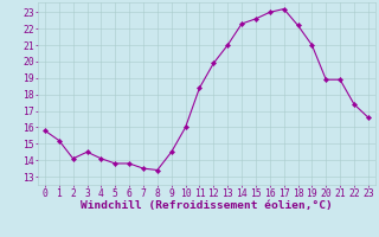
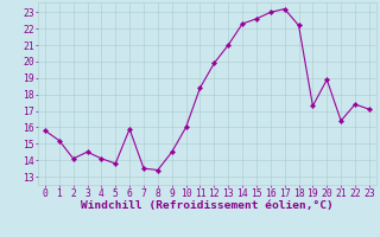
6: 13.8 -> 15.9
19: 21.0 -> 17.3
21: 18.9 -> 16.4
23: 16.6 -> 17.1
